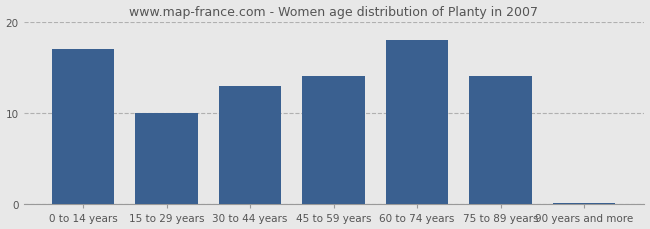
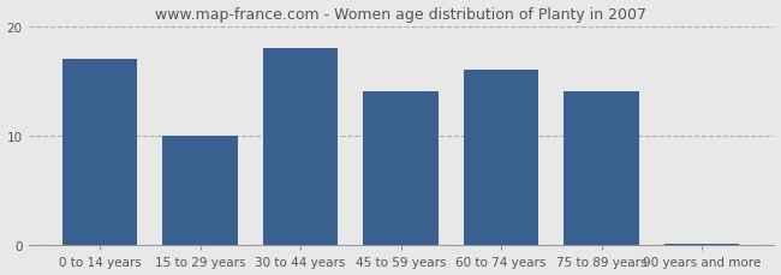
30 to 44 years: 13.0 -> 18.0
60 to 74 years: 18.0 -> 16.0
